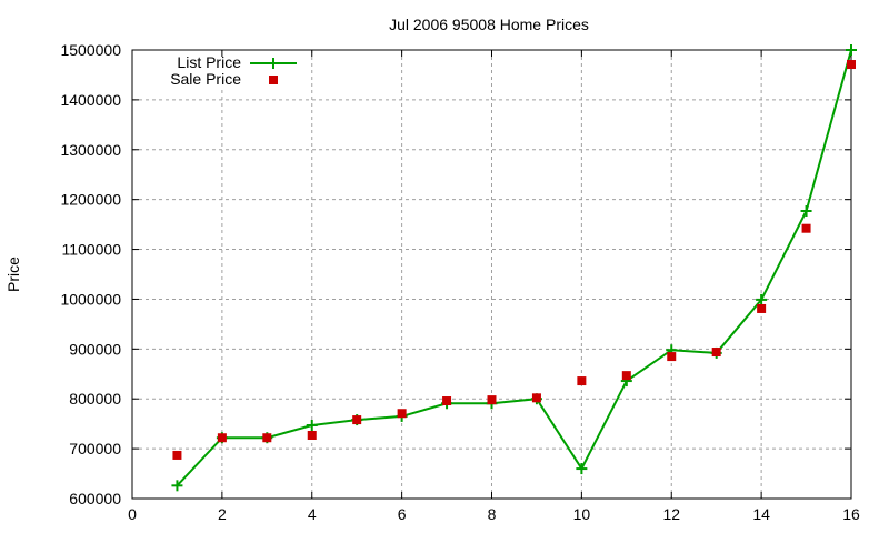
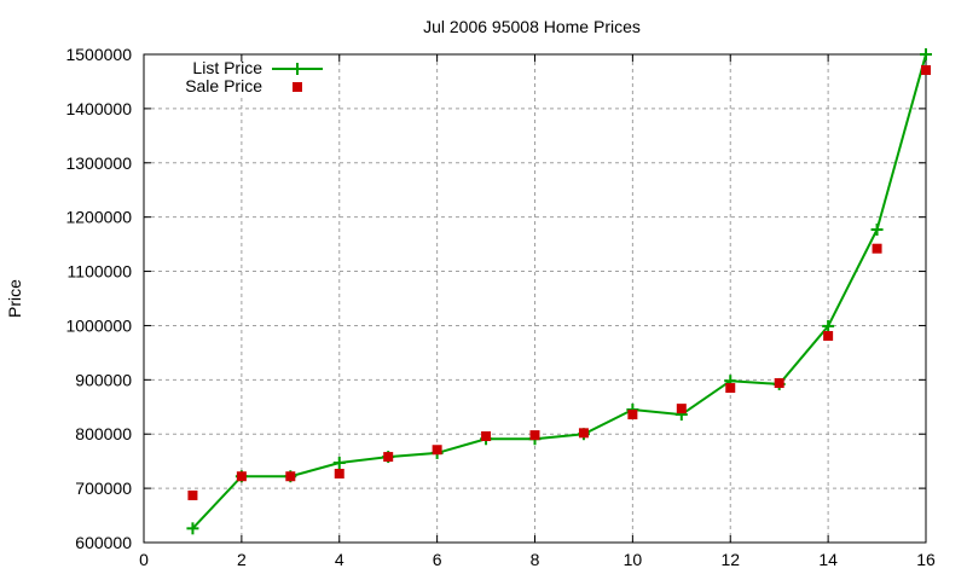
List Price/10: 660000 -> 840000
